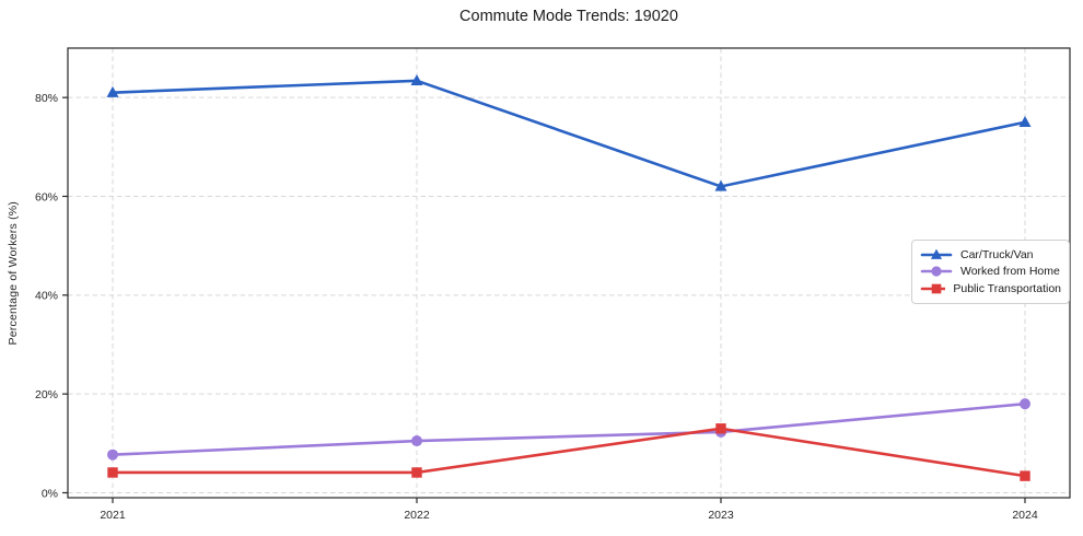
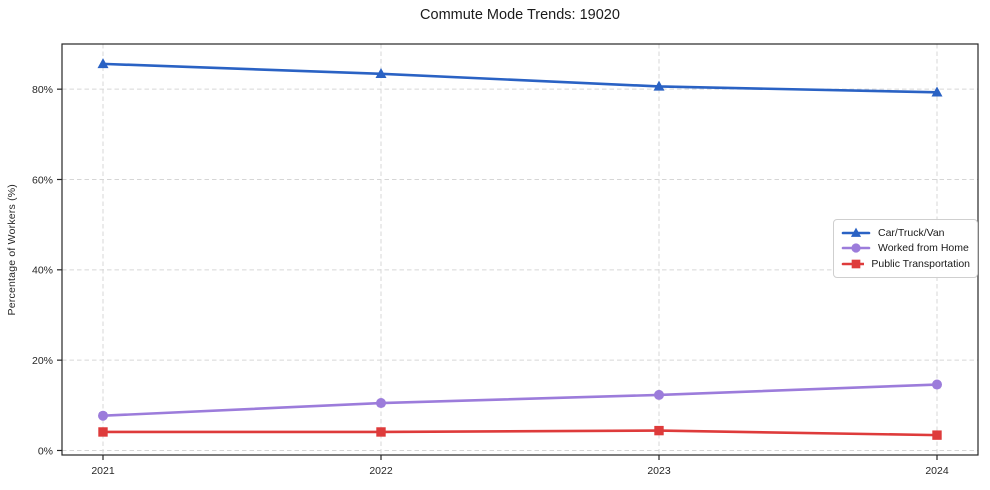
Car/Truck/Van/2021: 81% -> 86%
Car/Truck/Van/2023: 62% -> 81%
Public Transportation/2023: 13% -> 4%
Car/Truck/Van/2024: 75% -> 79%
Worked from Home/2024: 18% -> 15%
